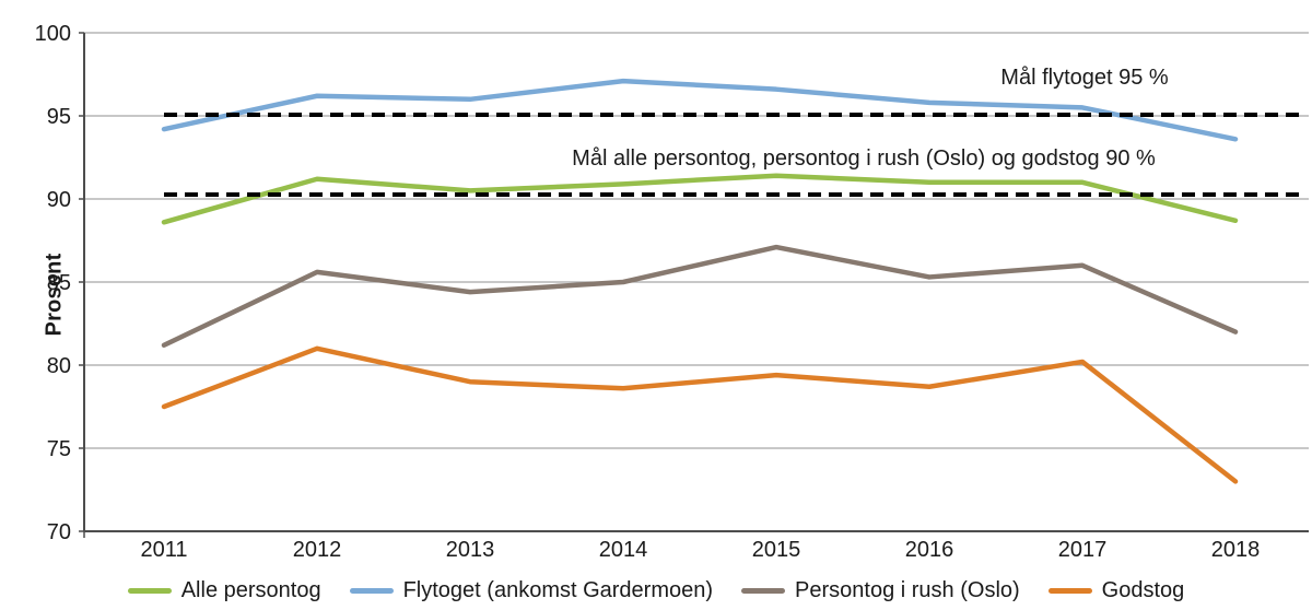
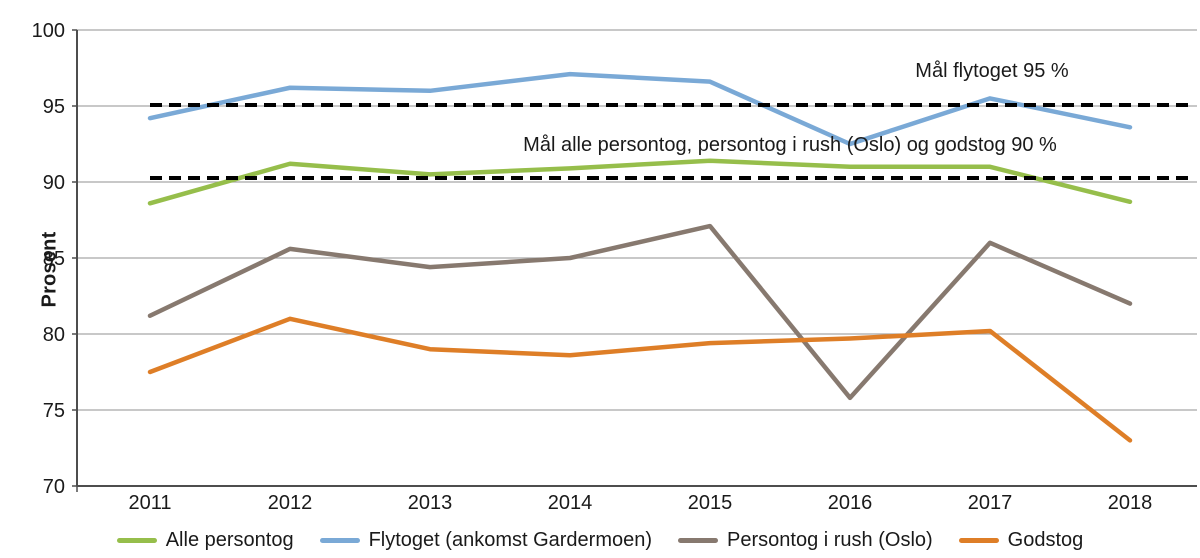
Flytoget (ankomst Gardermoen)/2016: 95.8 -> 92.5
Persontog i rush (Oslo)/2016: 85.3 -> 75.8
Godstog/2016: 78.7 -> 79.7
